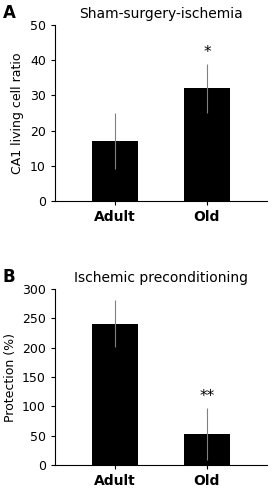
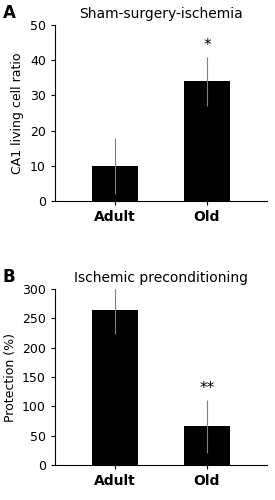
Sham-surgery-ischemia/Adult: 17 -> 10
Sham-surgery-ischemia/Old: 32 -> 34
Ischemic preconditioning/Adult: 241 -> 264
Ischemic preconditioning/Old: 53 -> 66
